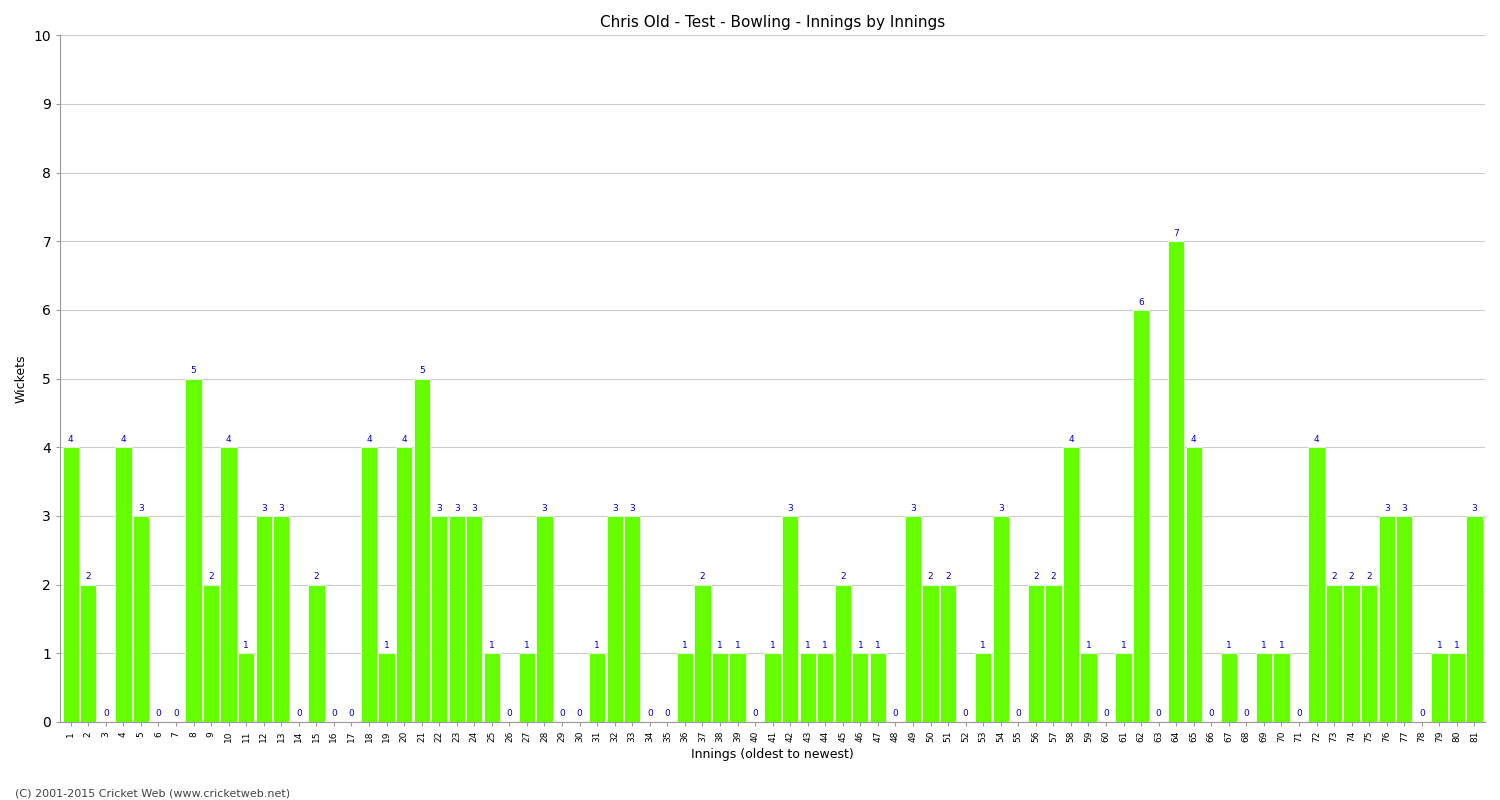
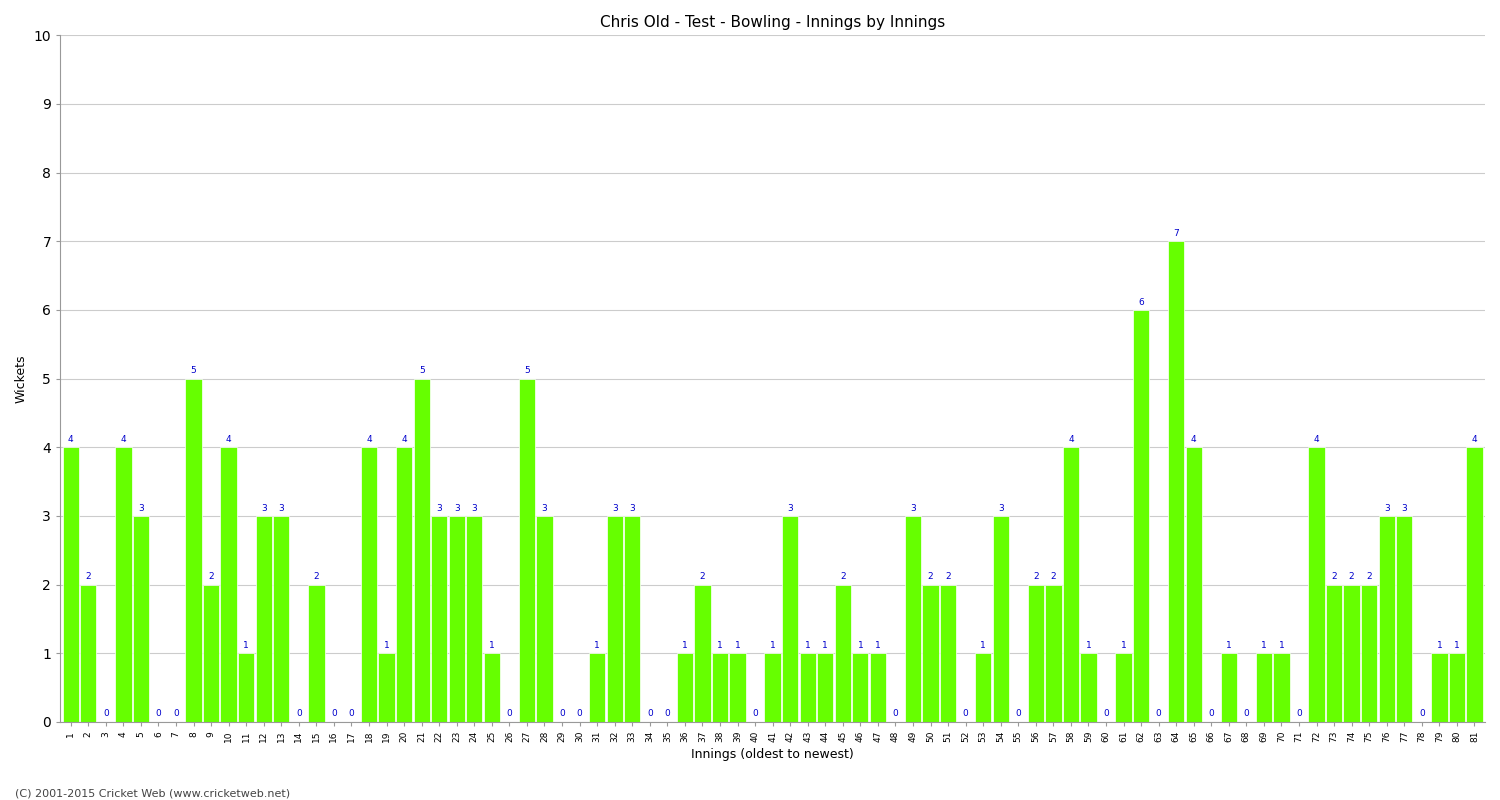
27: 1 -> 5
81: 3 -> 4
